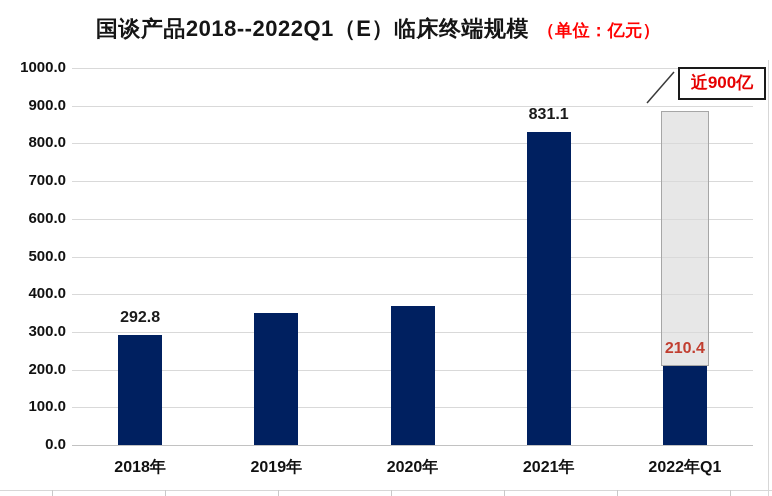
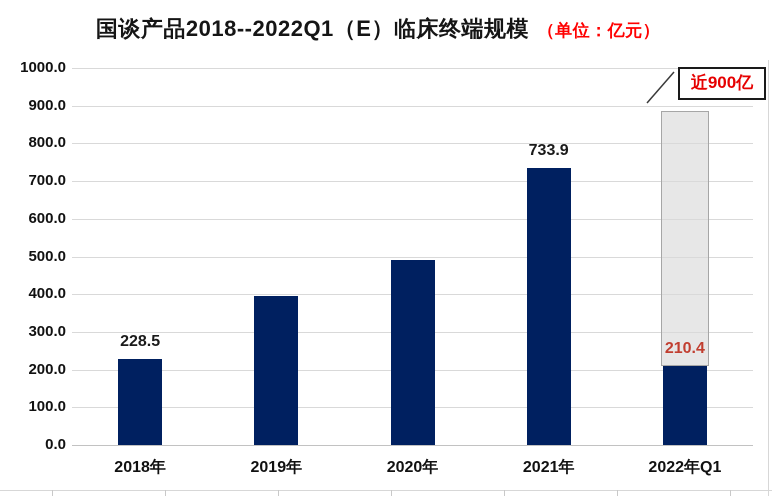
2018年: 292.8 -> 228.5
2019年: 350 -> 400
2020年: 370 -> 490
2021年: 831.1 -> 733.9
